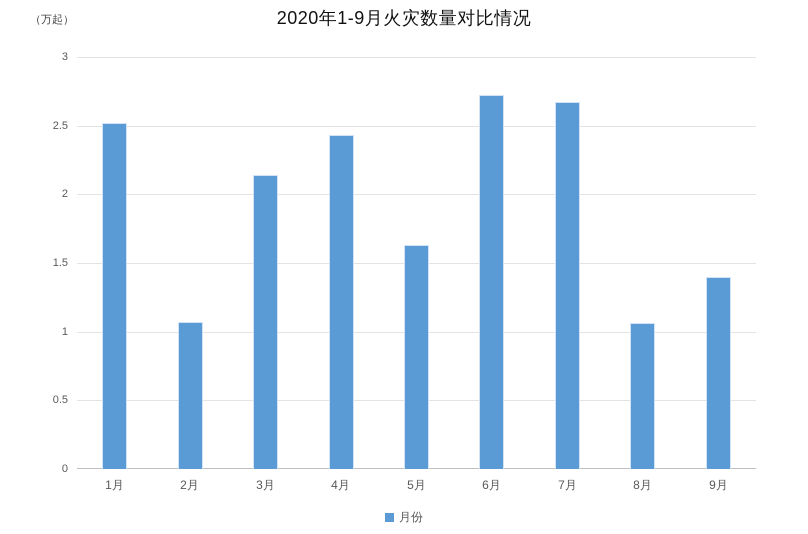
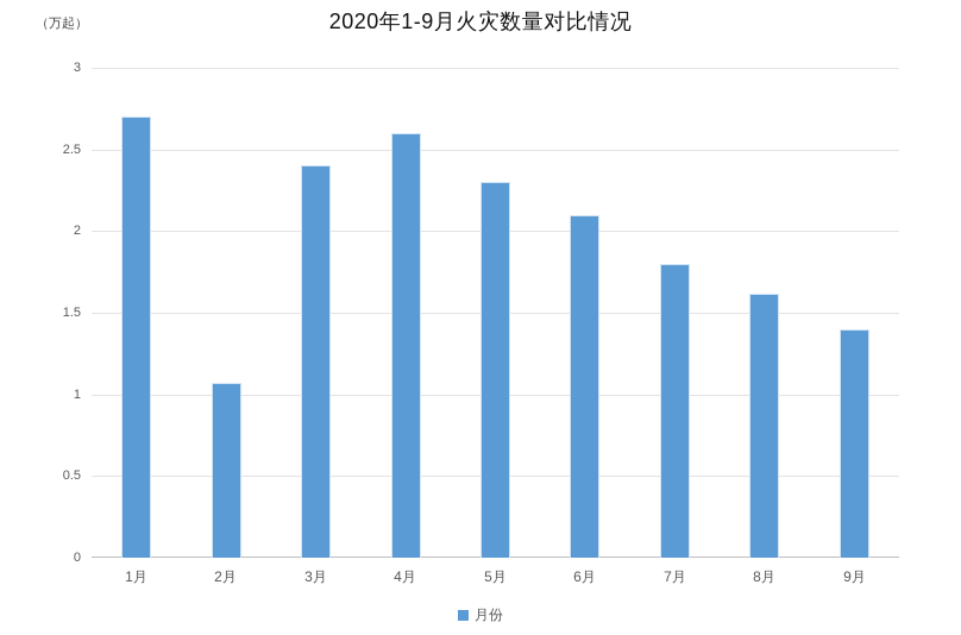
1月: 2.52 -> 2.70
3月: 2.14 -> 2.40
4月: 2.43 -> 2.60
5月: 1.63 -> 2.30
6月: 2.72 -> 2.10
7月: 2.67 -> 1.80
8月: 1.06 -> 1.62
